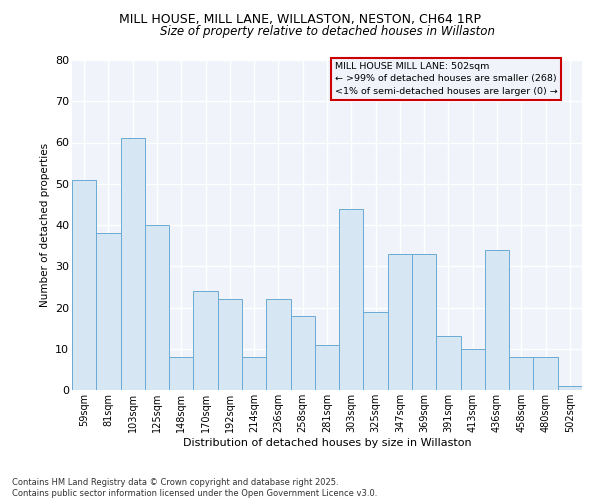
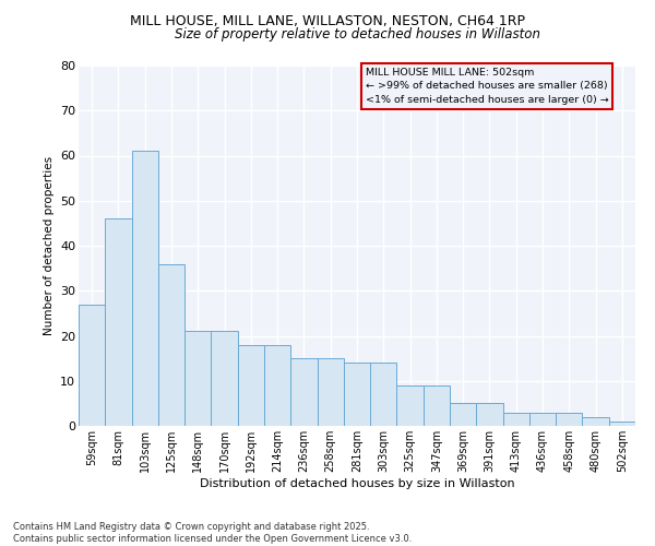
59sqm: 51 -> 27
81sqm: 38 -> 46
125sqm: 40 -> 36
148sqm: 8 -> 21
170sqm: 24 -> 21
192sqm: 22 -> 18
214sqm: 8 -> 18
236sqm: 22 -> 15
258sqm: 18 -> 15
281sqm: 11 -> 14
303sqm: 44 -> 14
325sqm: 19 -> 9
347sqm: 33 -> 9
369sqm: 33 -> 5
391sqm: 13 -> 5
413sqm: 10 -> 3
436sqm: 34 -> 3
458sqm: 8 -> 3
480sqm: 8 -> 2
